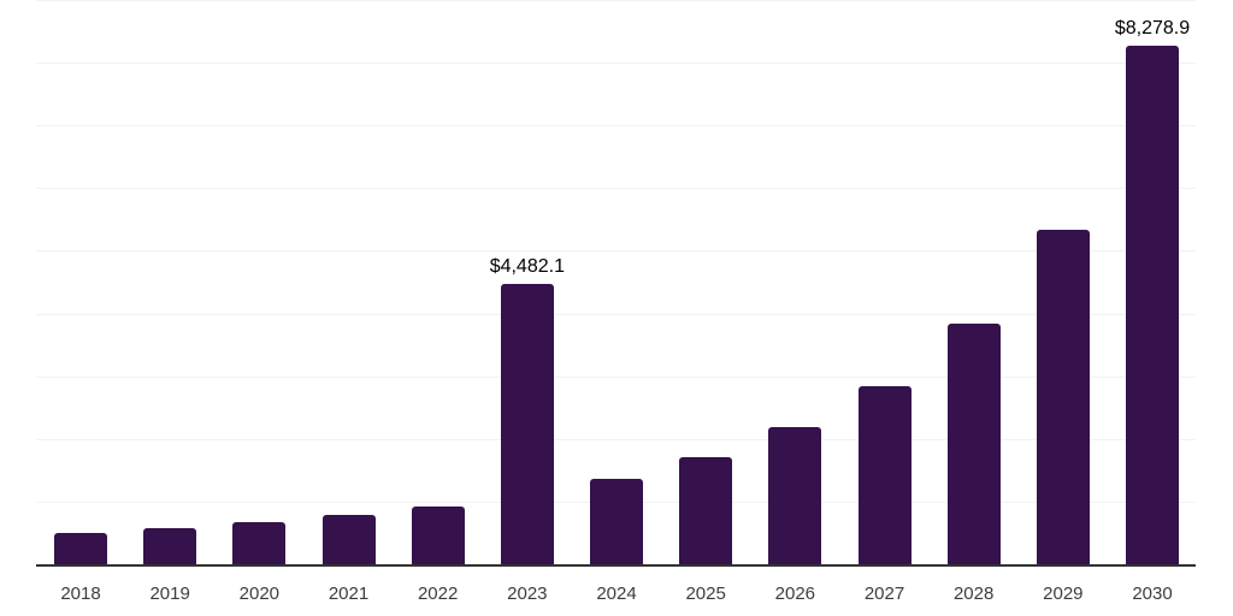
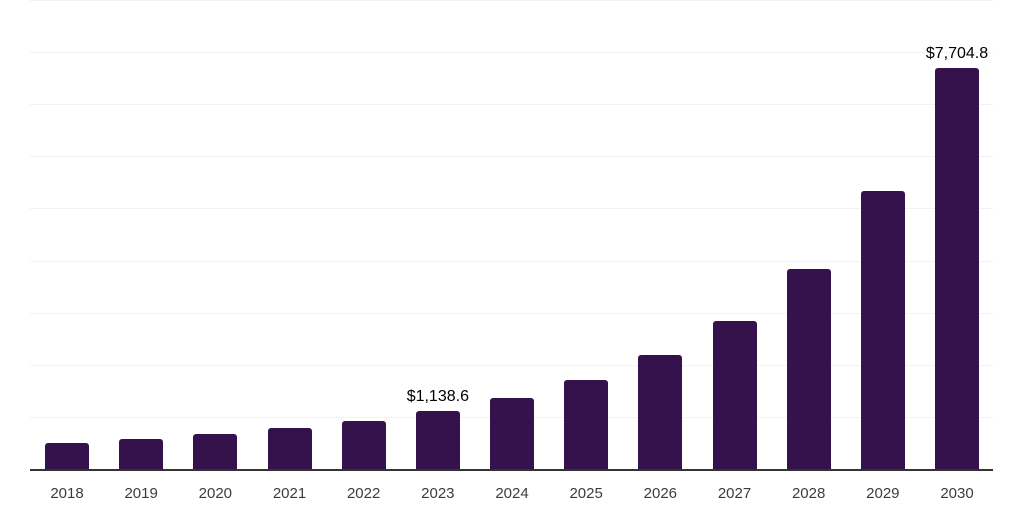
2023: $4,482.1 -> $1,138.6
2030: $8,278.9 -> $7,704.8
